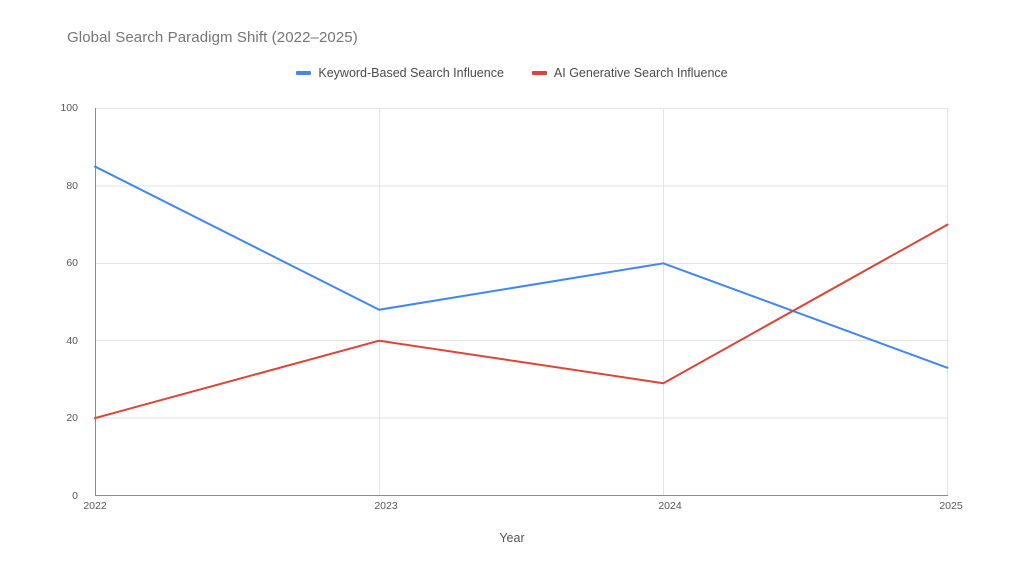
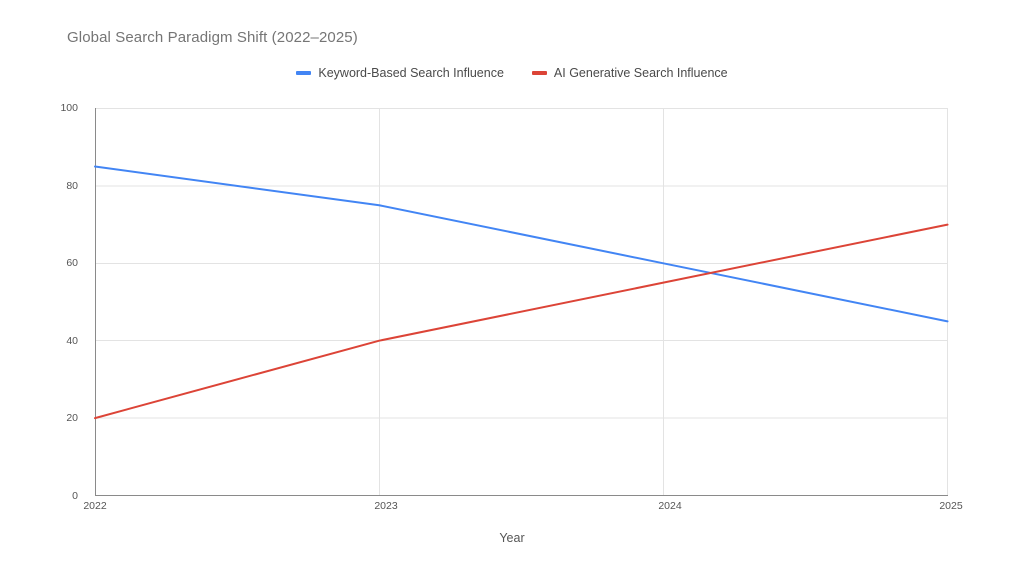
Keyword-Based Search Influence/2023: 48 -> 75
AI Generative Search Influence/2024: 29 -> 55
Keyword-Based Search Influence/2025: 33 -> 45
